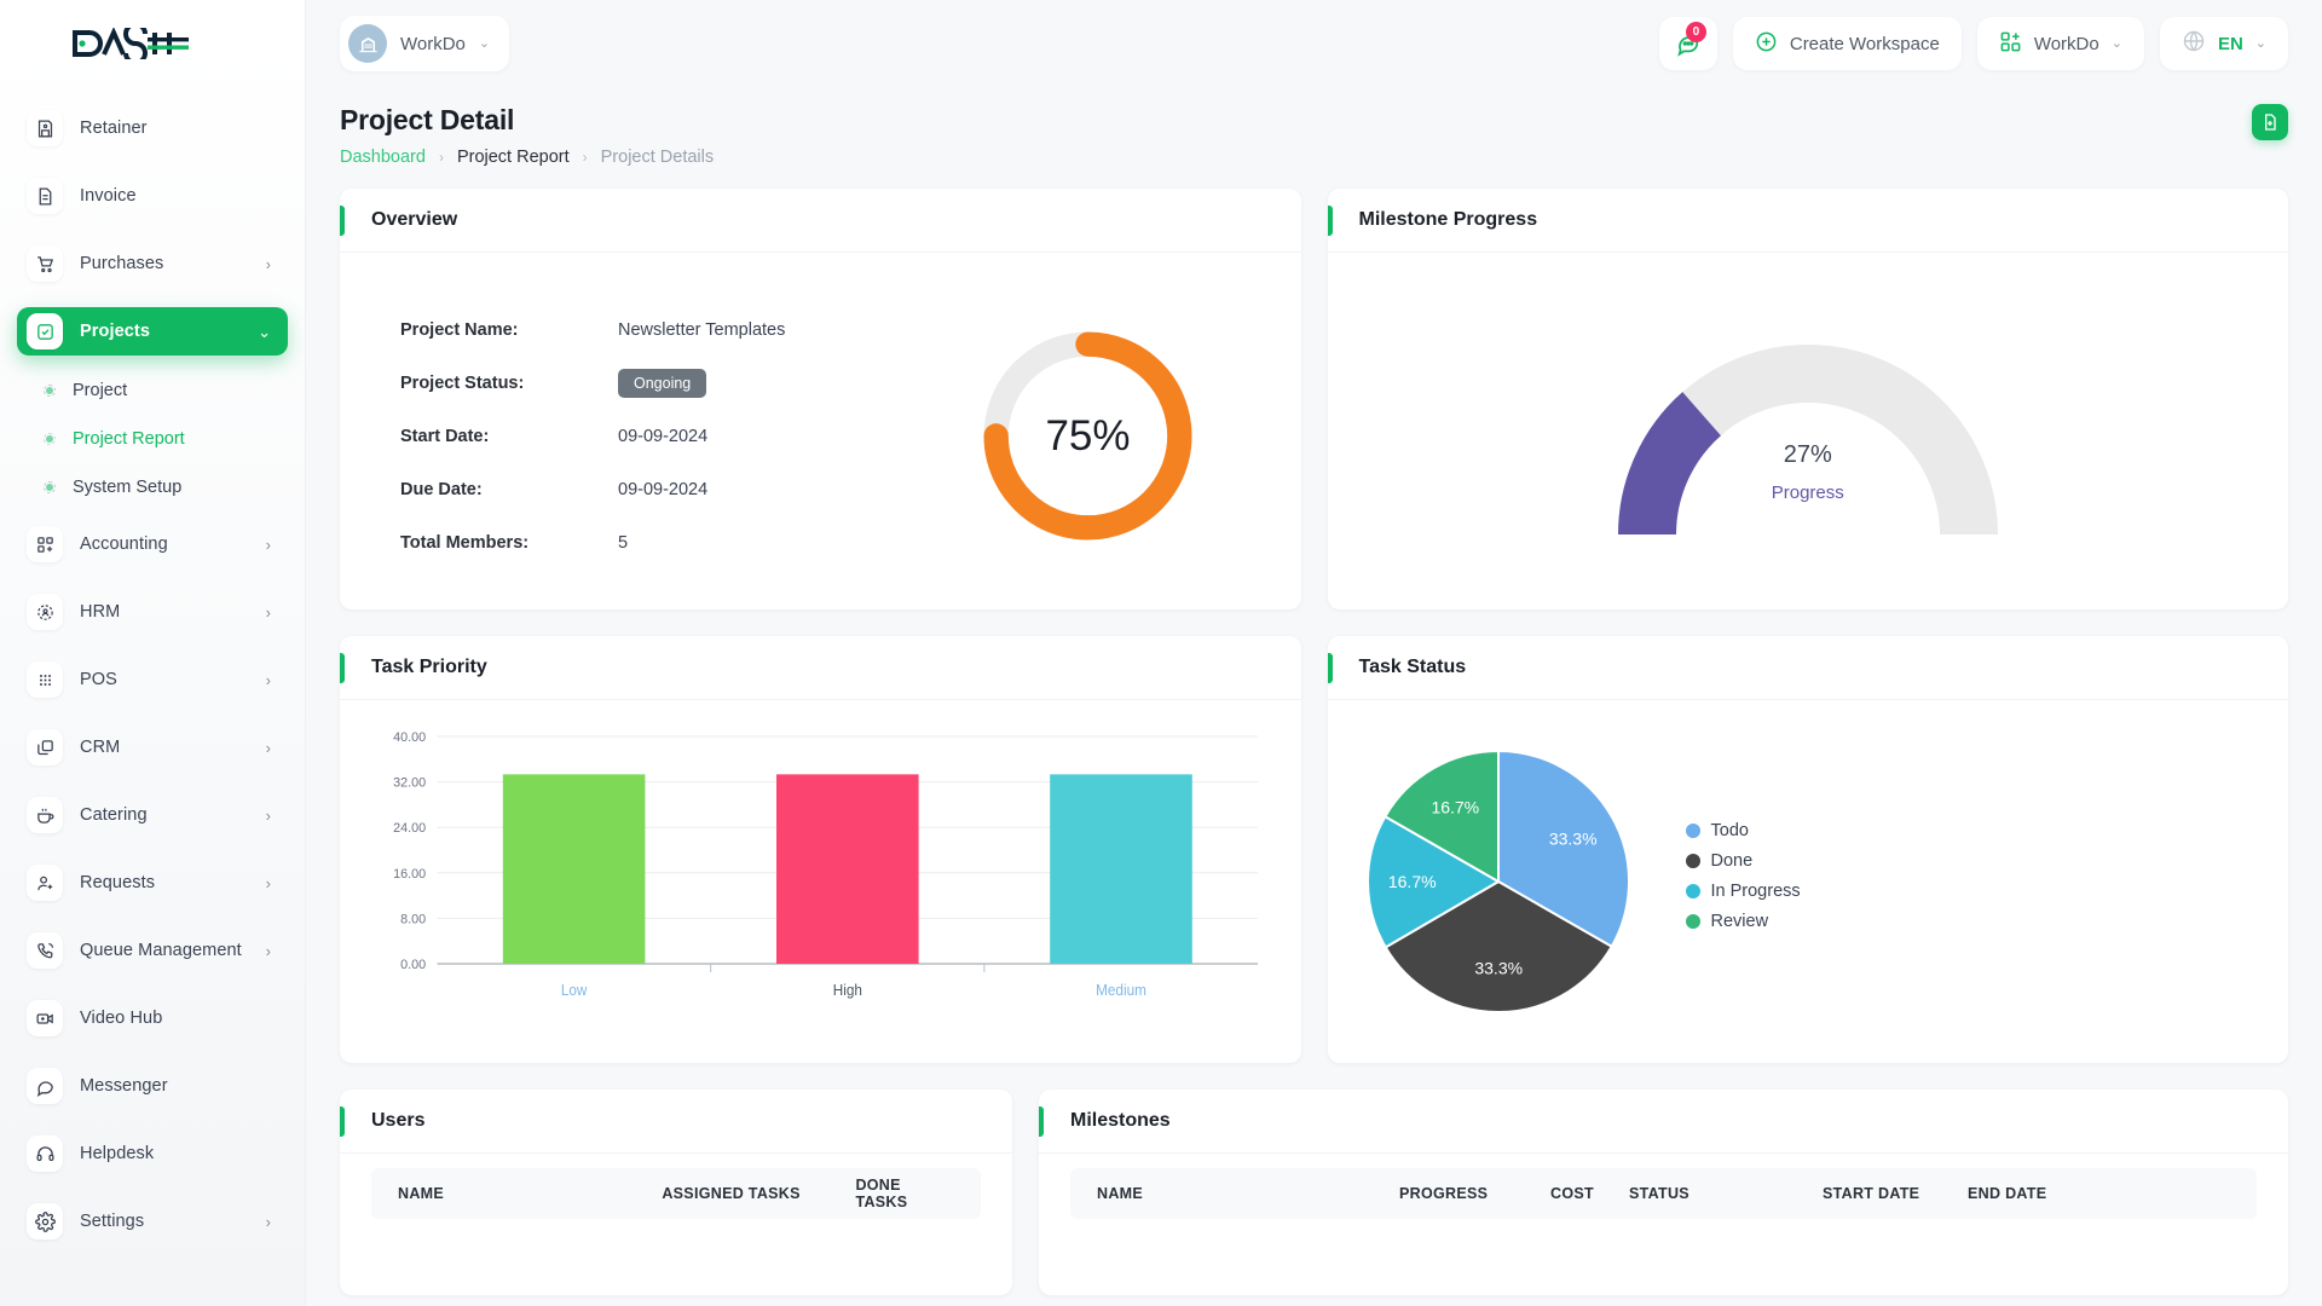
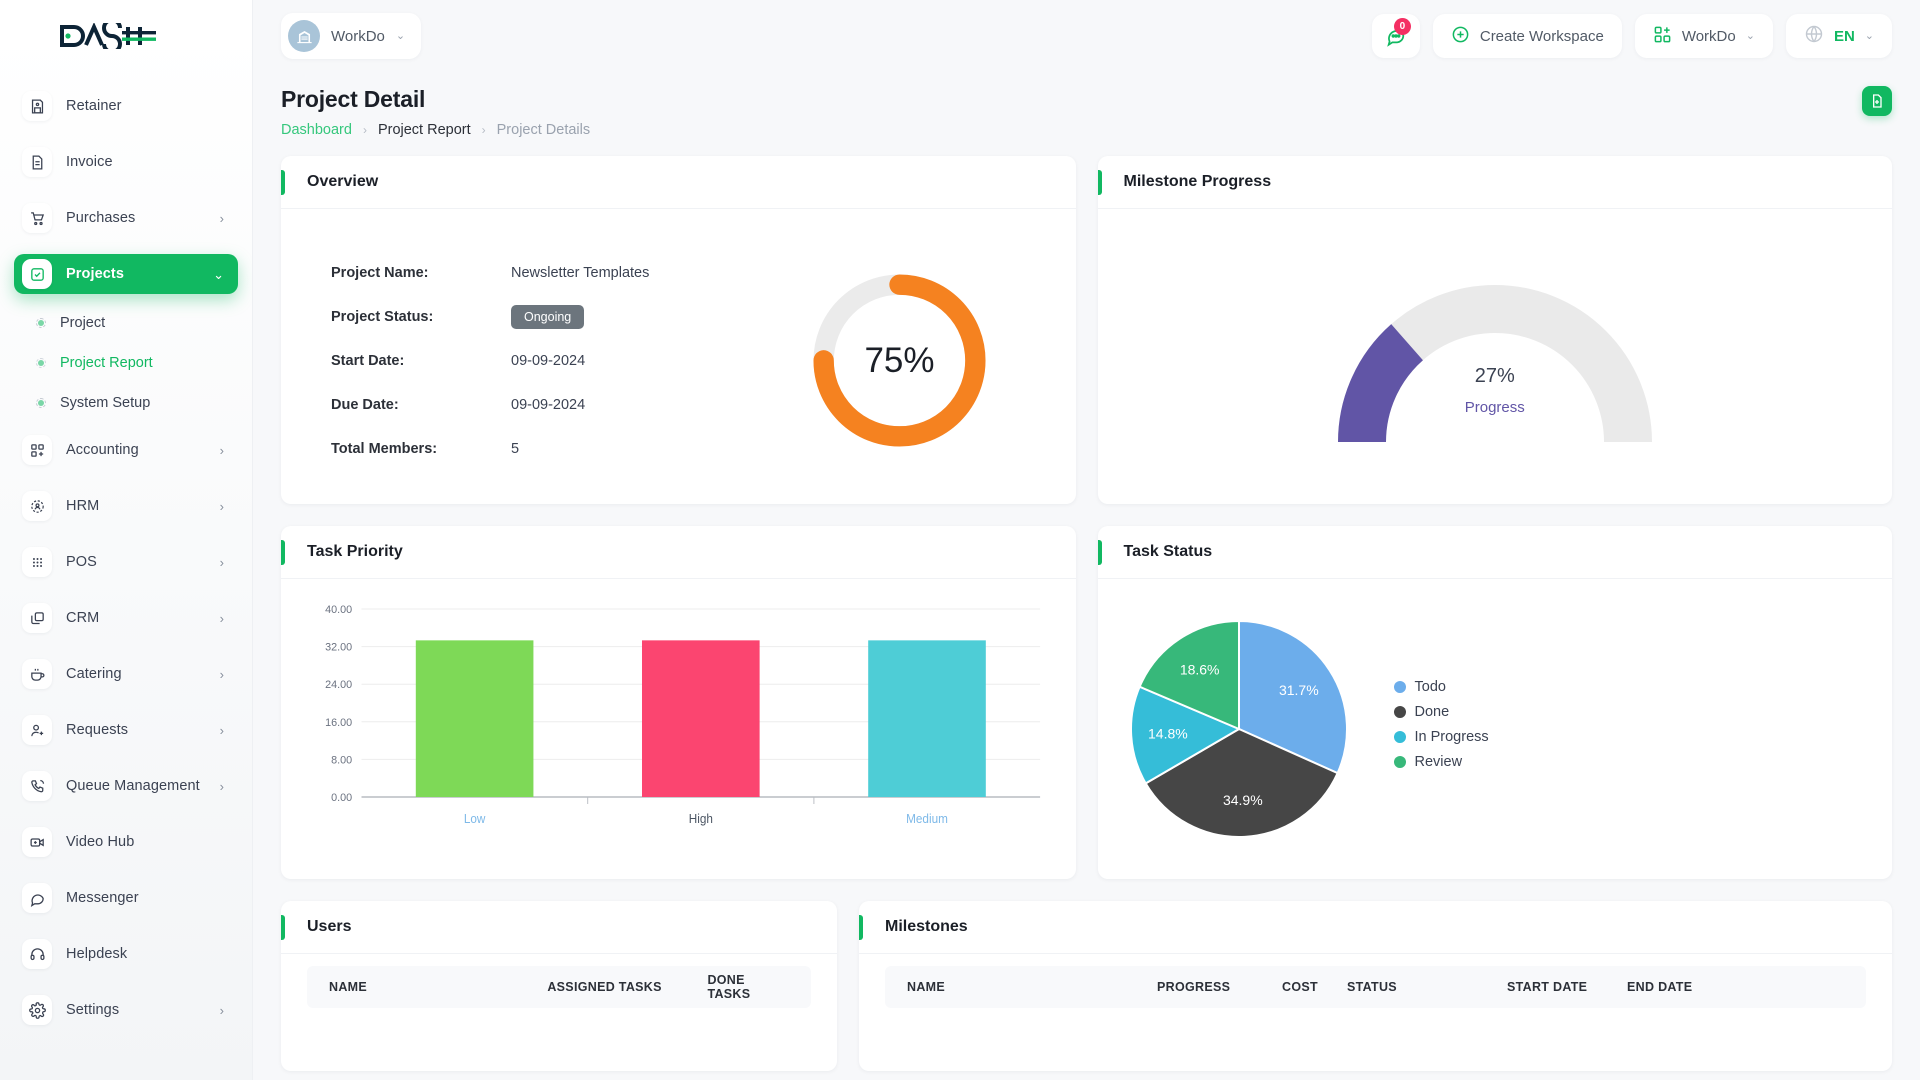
Task Status/Todo: 33.3% -> 31.7%
Task Status/Done: 33.3% -> 34.9%
Task Status/In Progress: 16.7% -> 14.8%
Task Status/Review: 16.7% -> 18.6%
